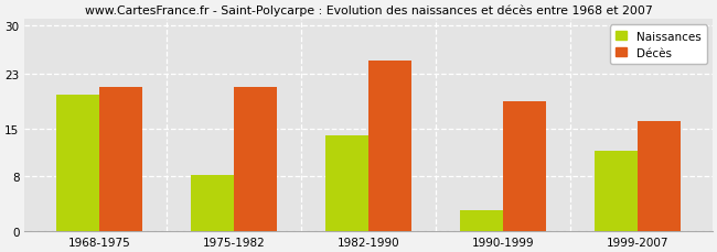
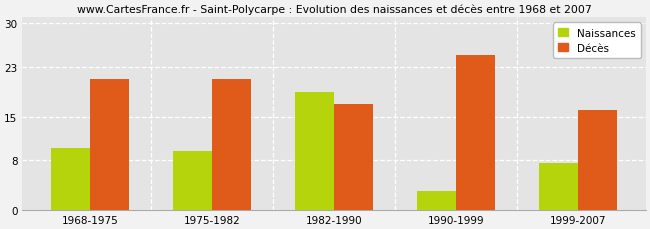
Naissances/1968-1975: 20.0 -> 10.0
Naissances/1975-1982: 8.2 -> 9.5
Naissances/1982-1990: 14.0 -> 19.0
Décès/1982-1990: 25 -> 17
Décès/1990-1999: 19 -> 25
Naissances/1999-2007: 11.8 -> 7.5
